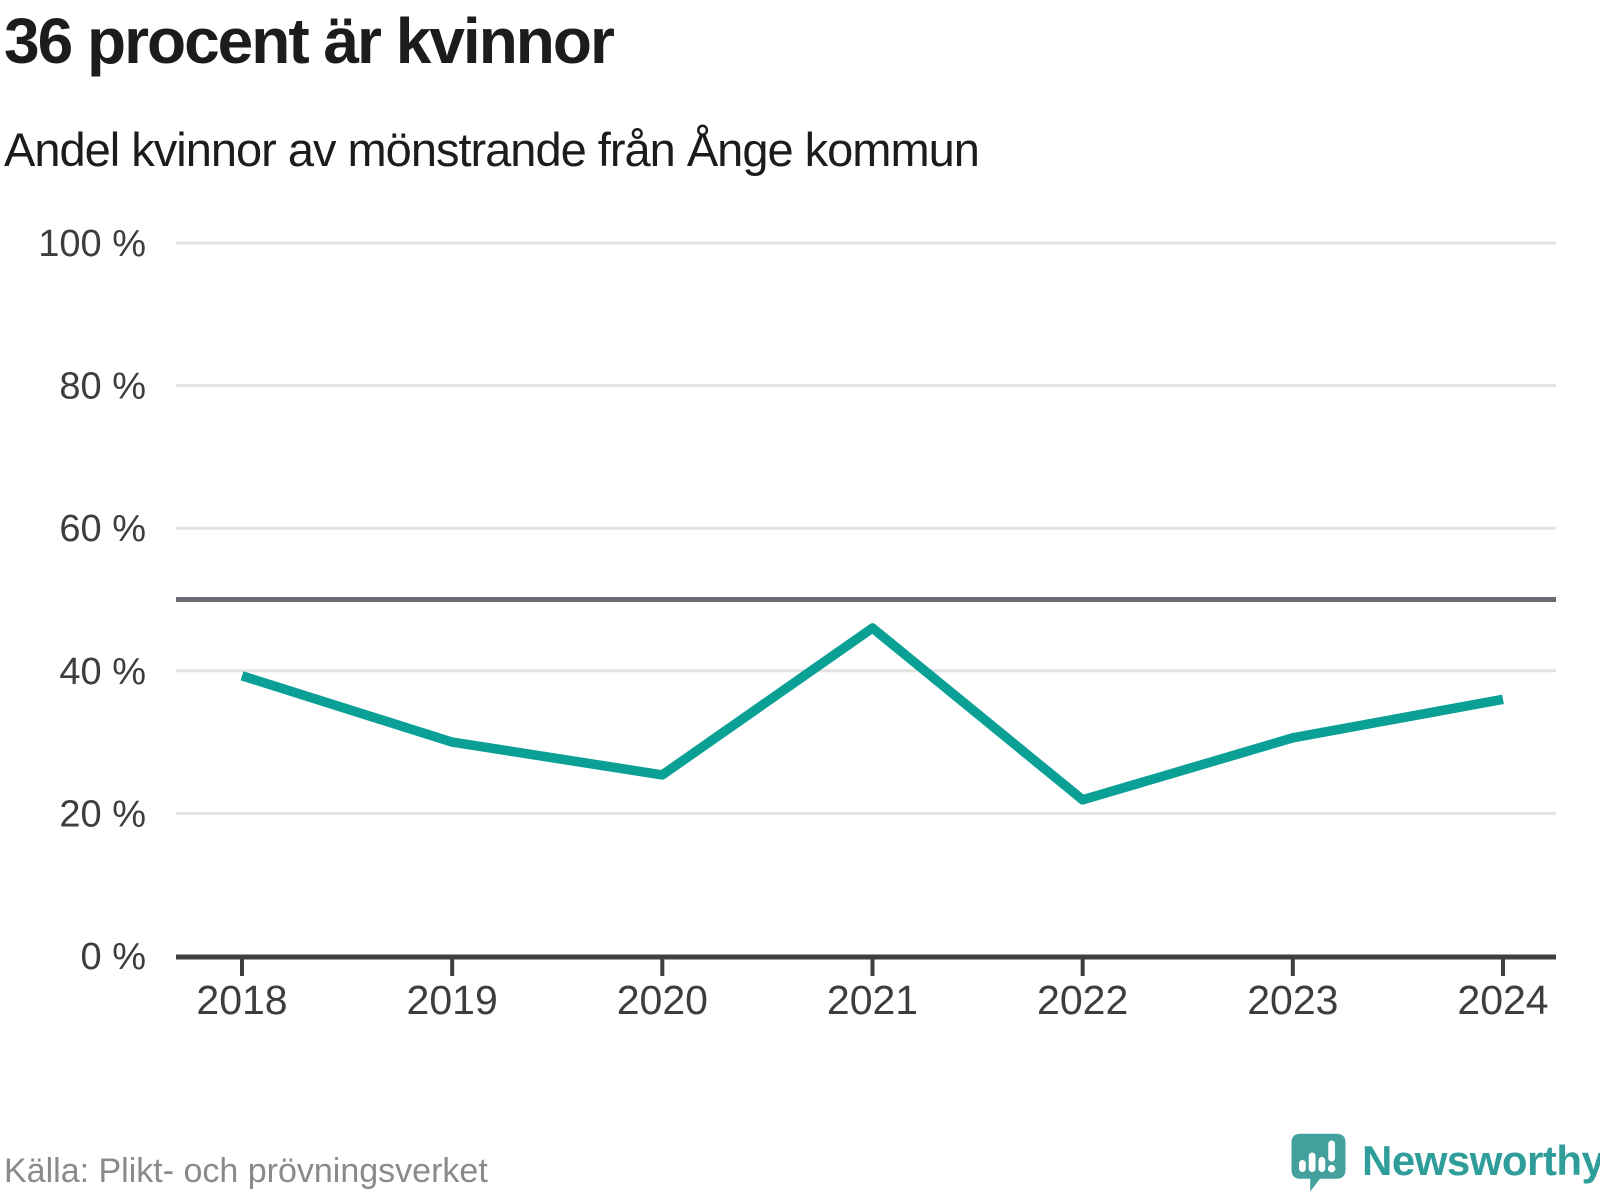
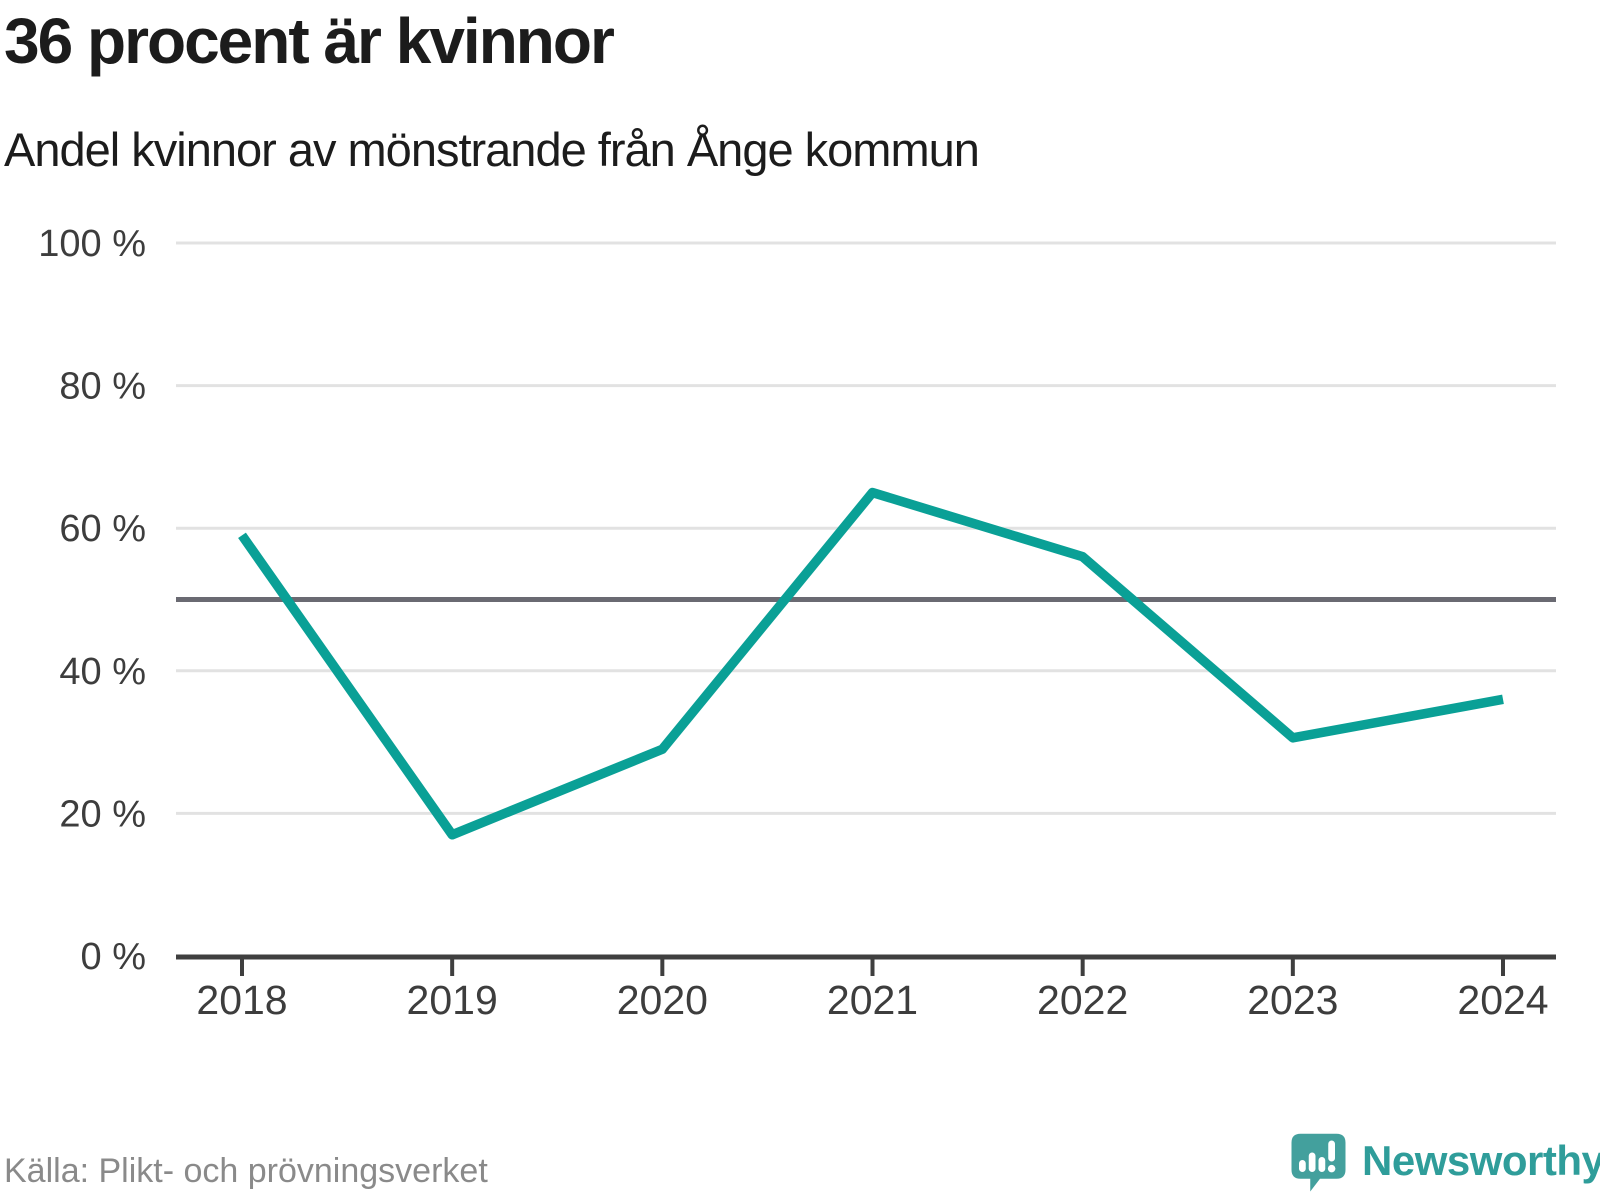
2018: 39% -> 59%
2019: 30% -> 17%
2020: 25% -> 29%
2021: 46% -> 65%
2022: 22% -> 56%
